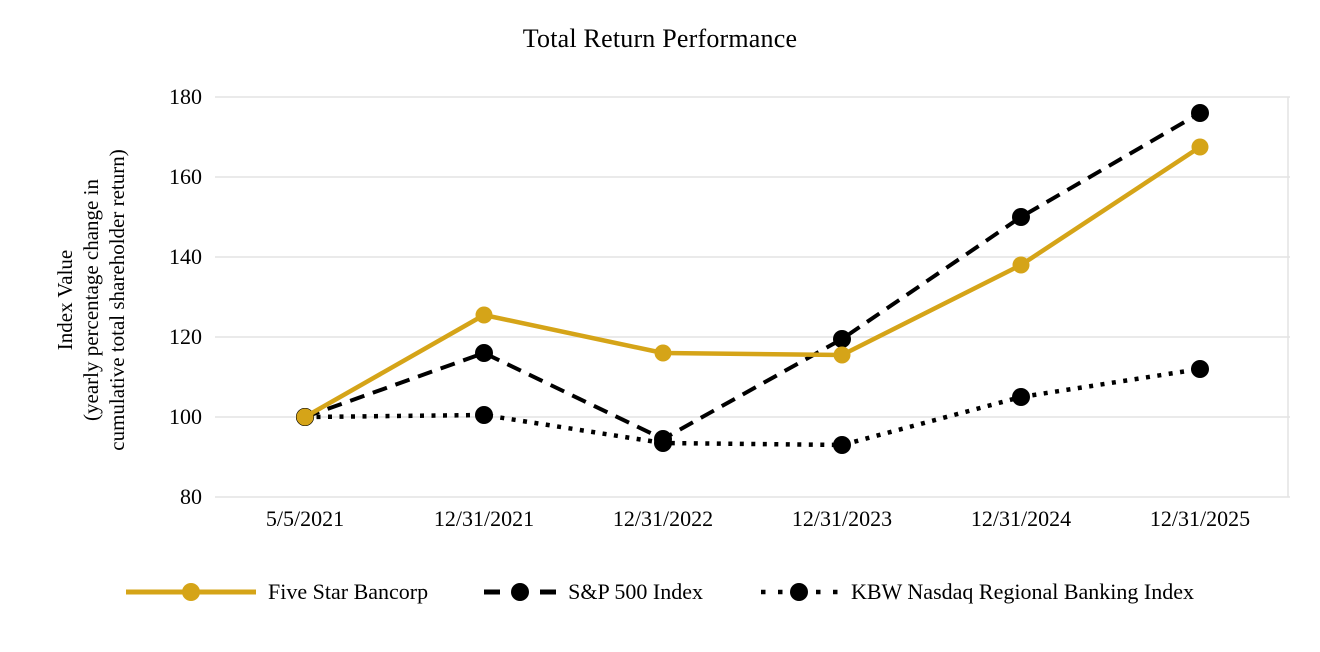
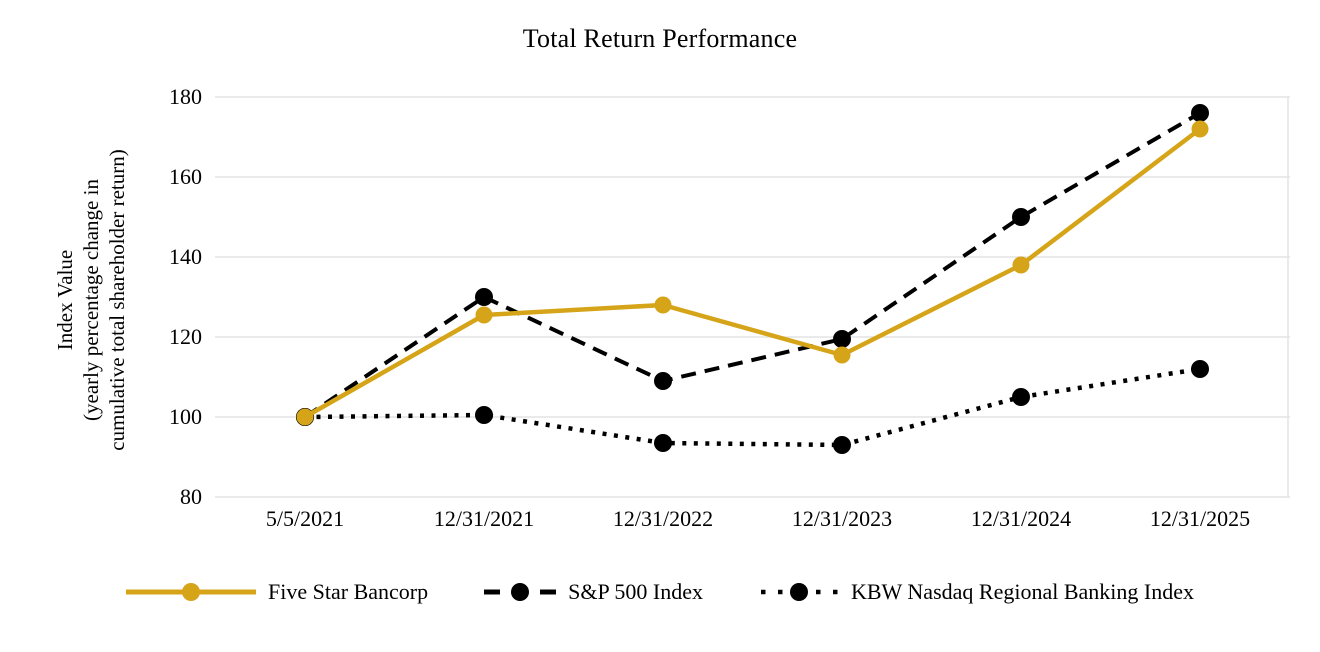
S&P 500 Index/12/31/2021: 116 -> 130
Five Star Bancorp/12/31/2022: 116 -> 128
S&P 500 Index/12/31/2022: 94 -> 109
Five Star Bancorp/12/31/2025: 168 -> 172
